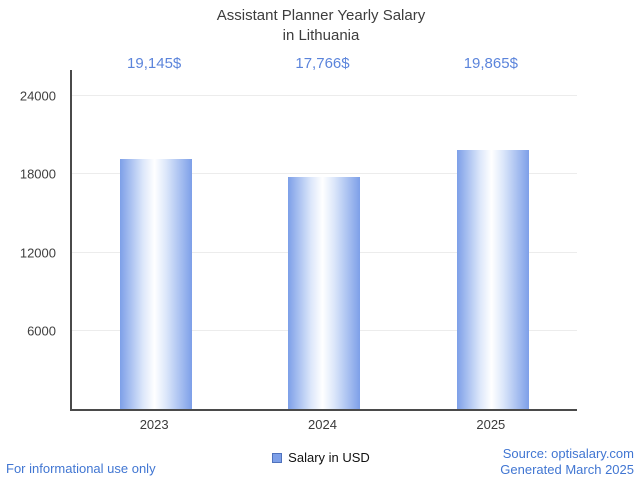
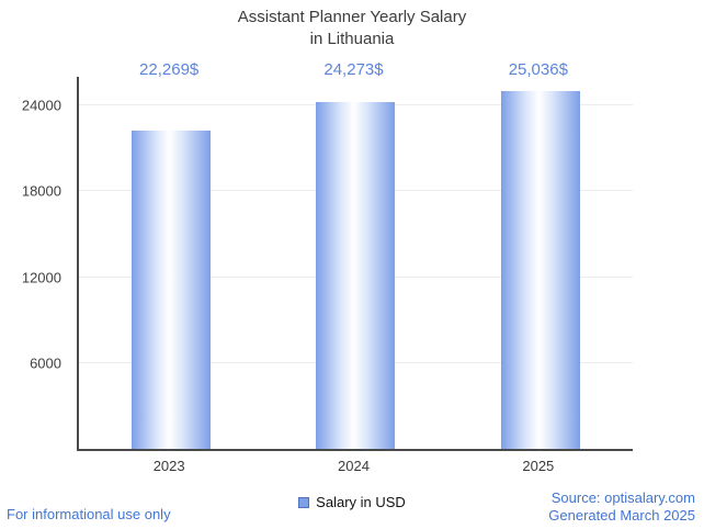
2023: 19,145 -> 22,269
2024: 17,766 -> 24,273
2025: 19,865 -> 25,036
